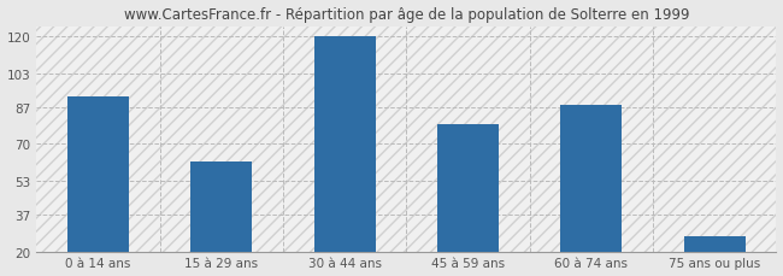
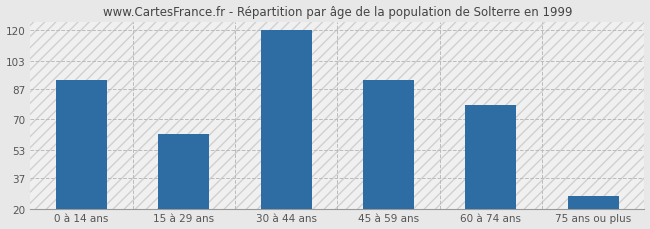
45 à 59 ans: 79 -> 92
60 à 74 ans: 88 -> 78
